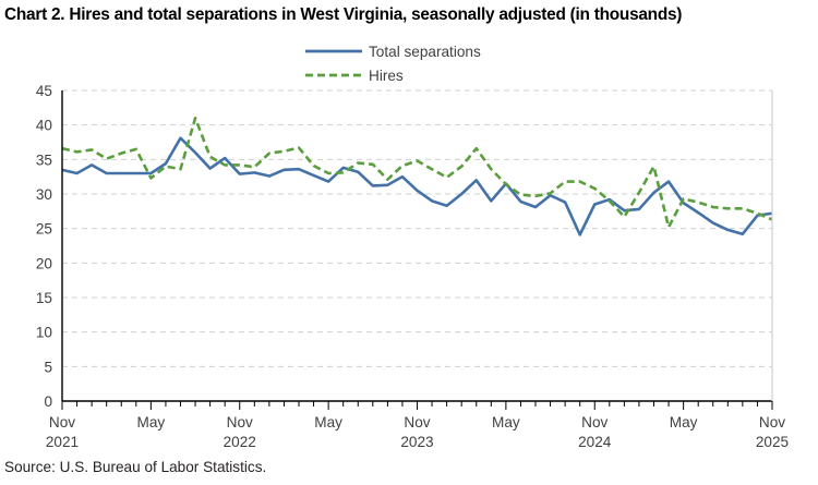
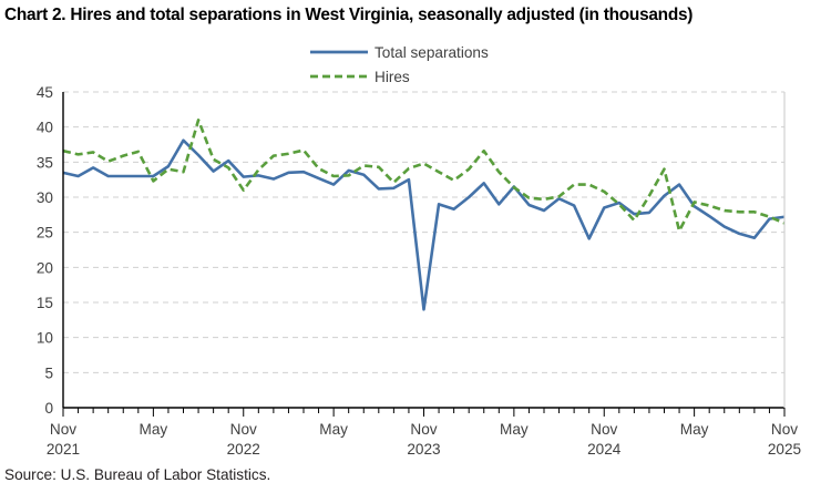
Hires/Nov 2022: 34 -> 31
Total separations/Nov 2023: 30 -> 14
